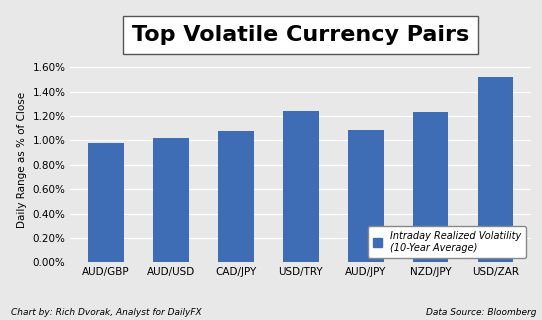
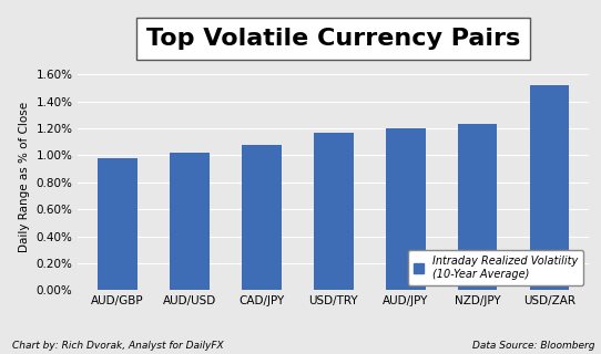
USD/TRY: 1.24% -> 1.17%
AUD/JPY: 1.09% -> 1.20%
